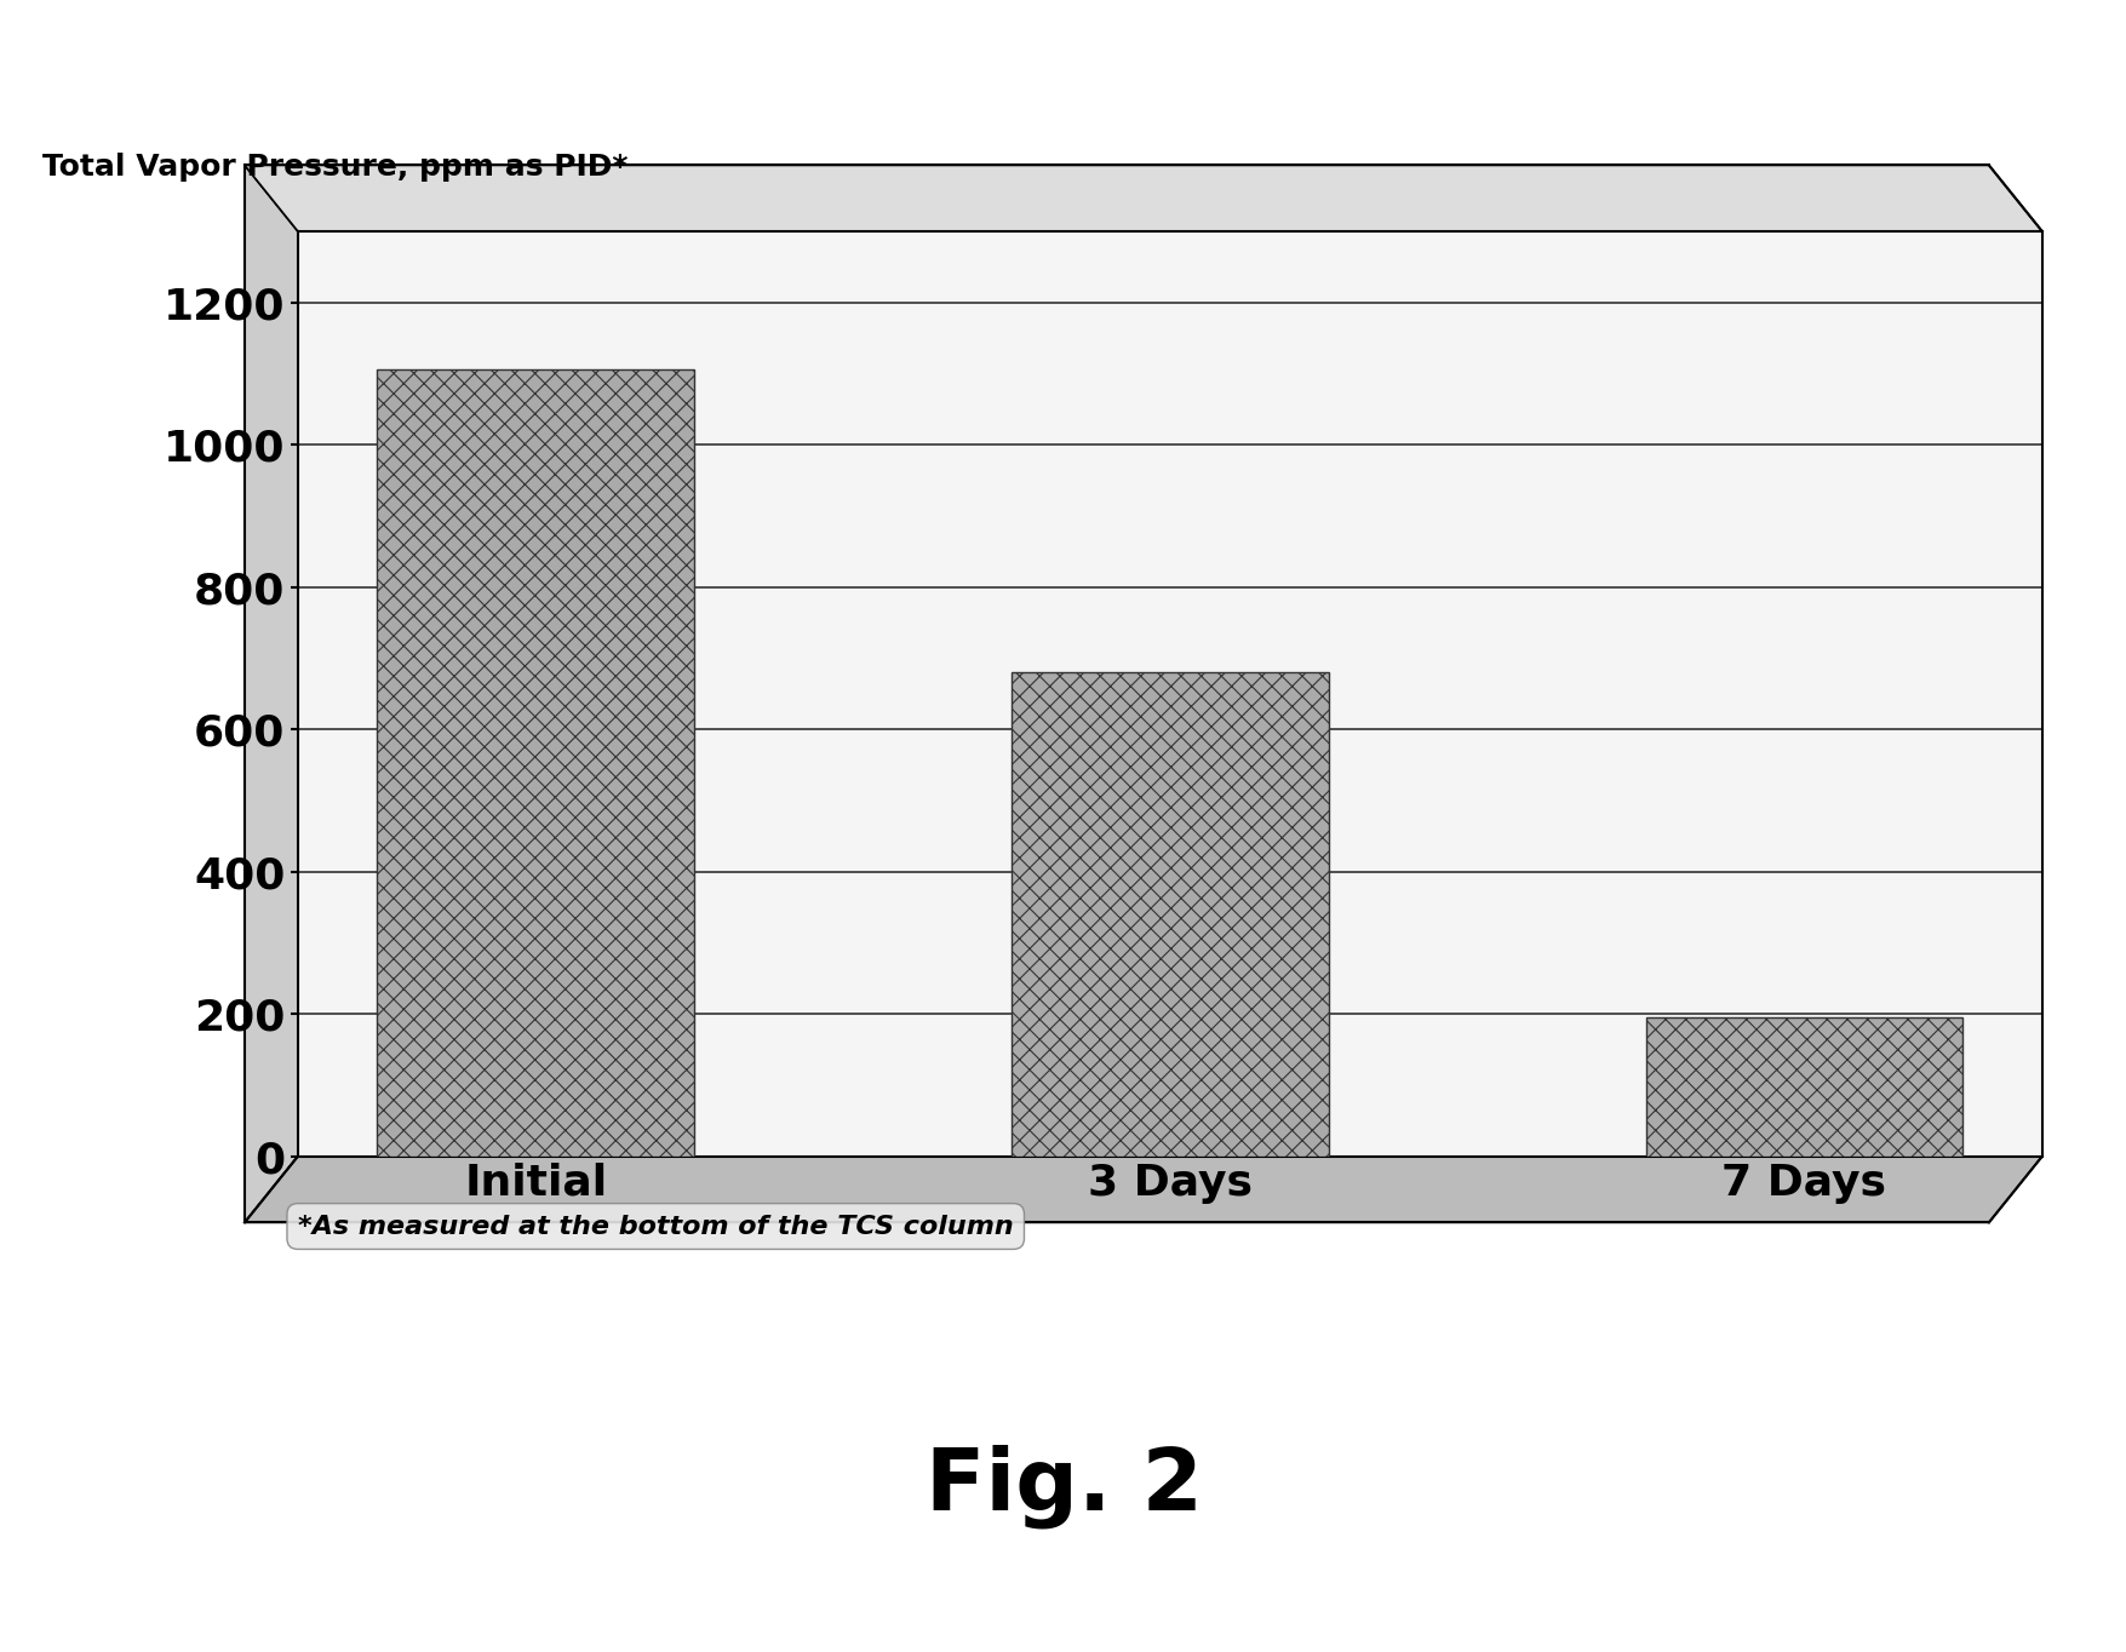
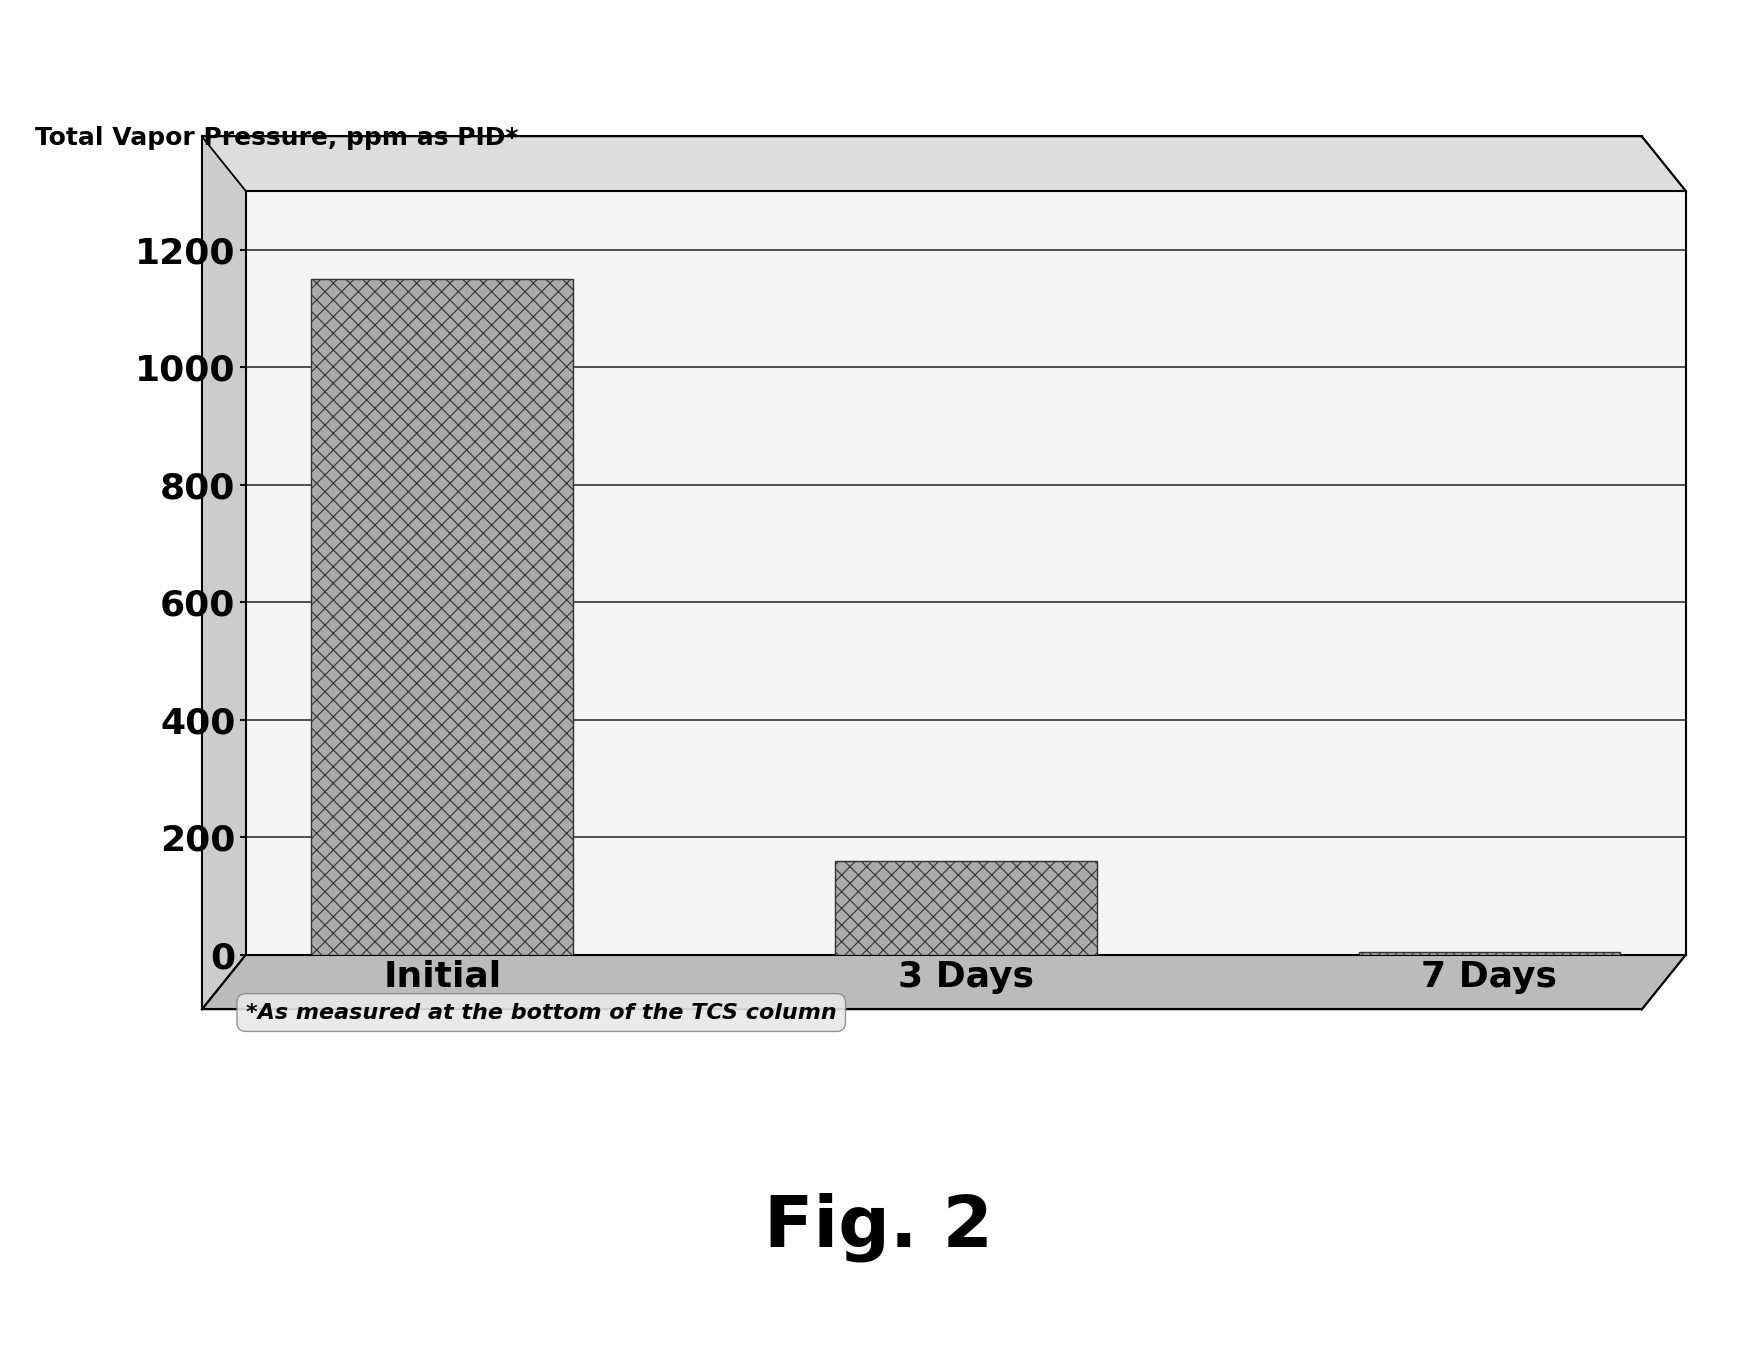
Initial: 1106 -> 1150
3 Days: 680 -> 160
7 Days: 196 -> 5
